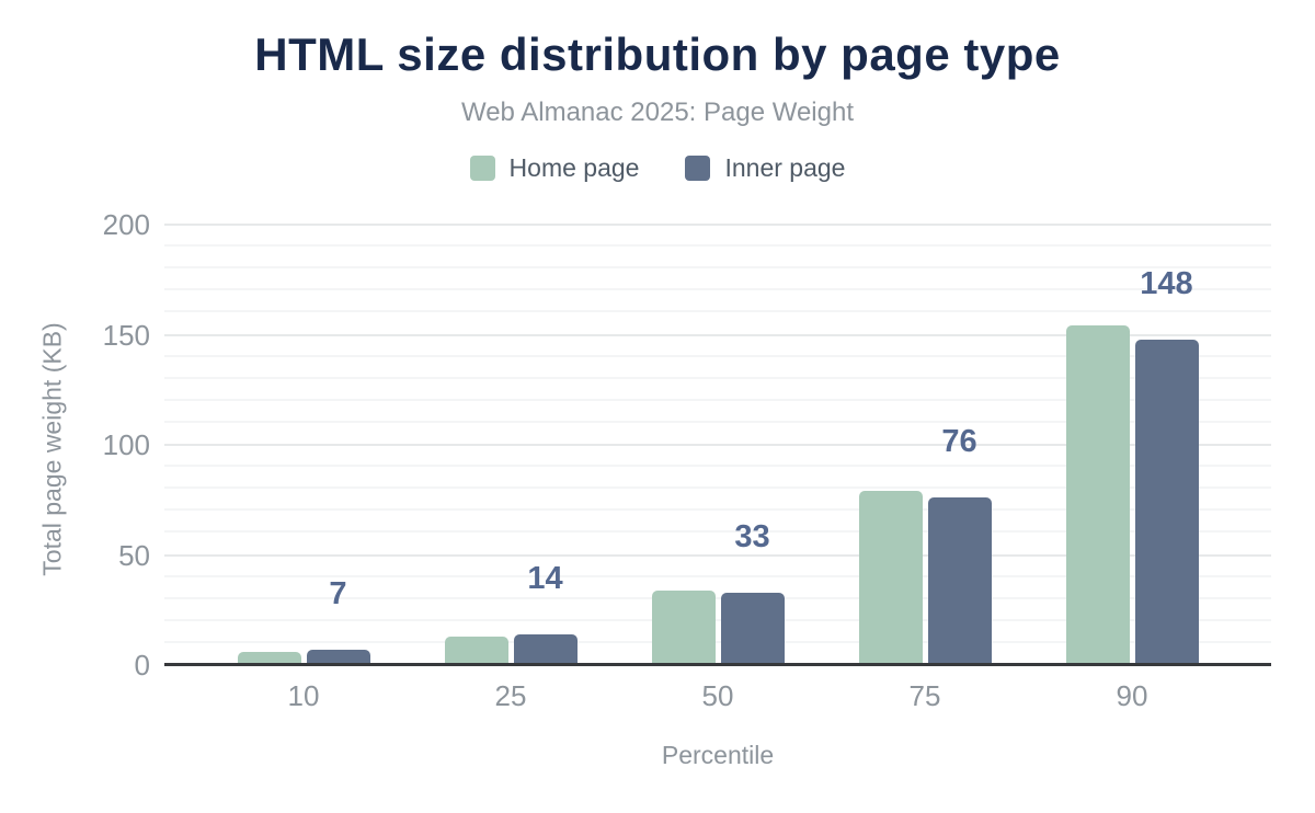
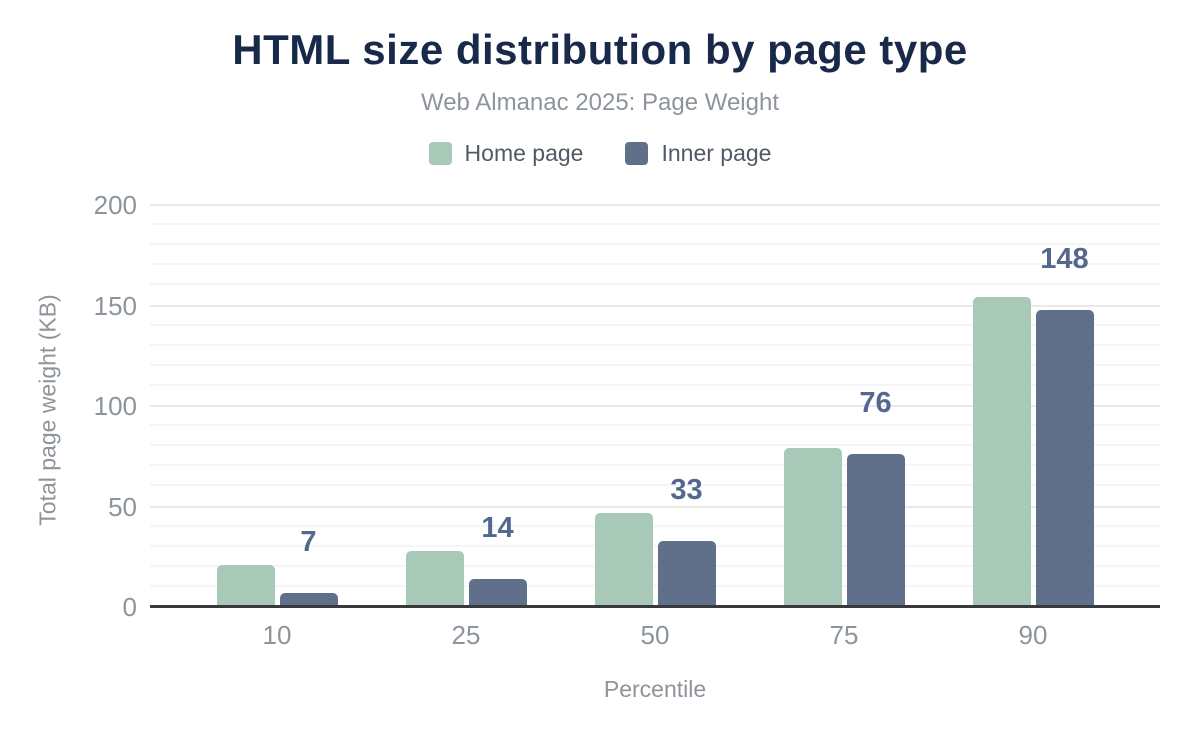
Home page/10: 6 -> 21
Home page/25: 13 -> 28
Home page/50: 34 -> 47
